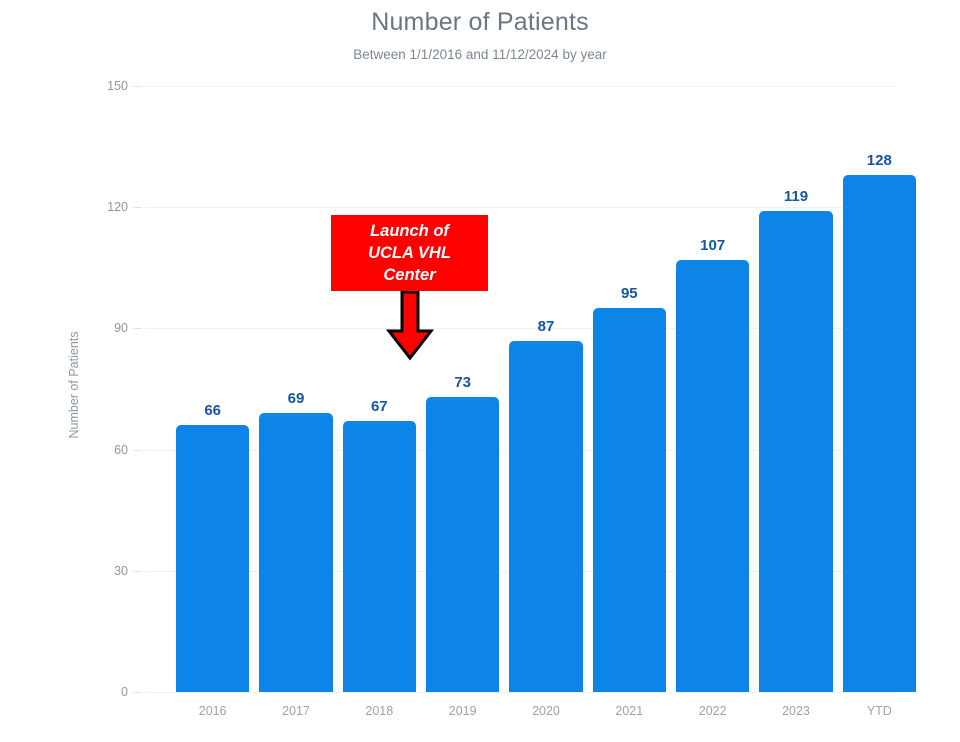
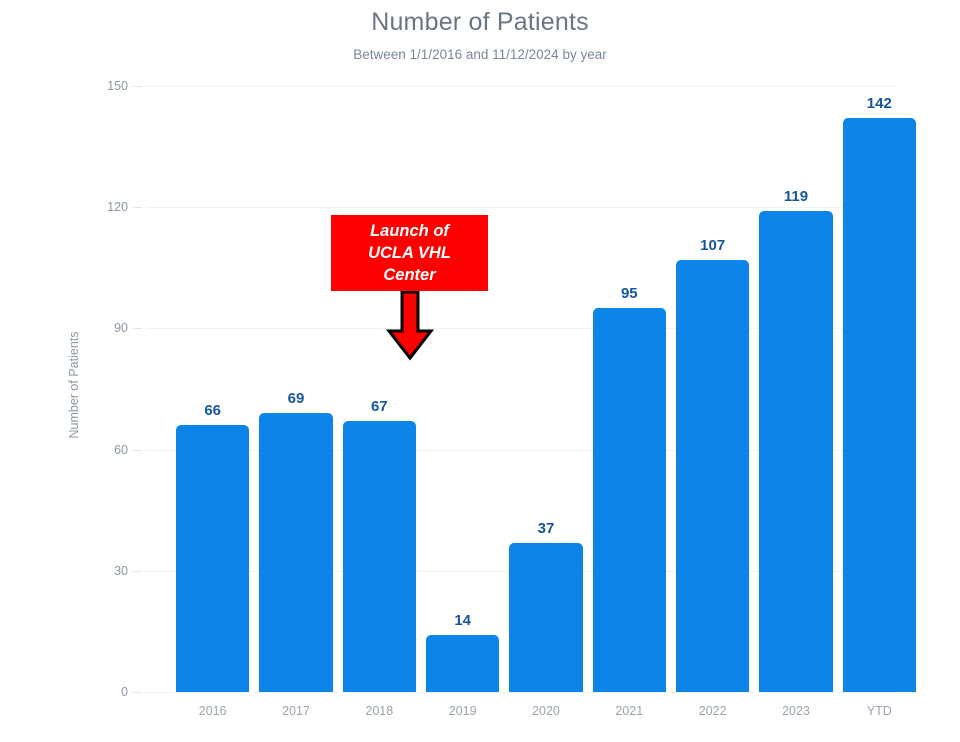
2019: 73 -> 14
2020: 87 -> 37
YTD: 128 -> 142
